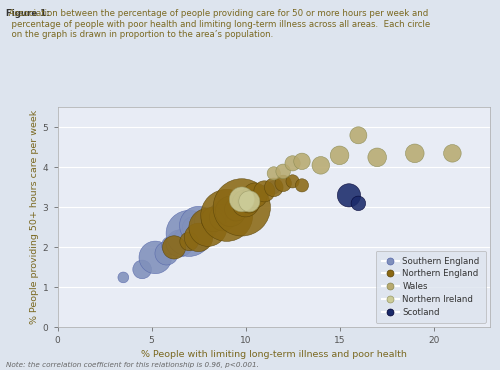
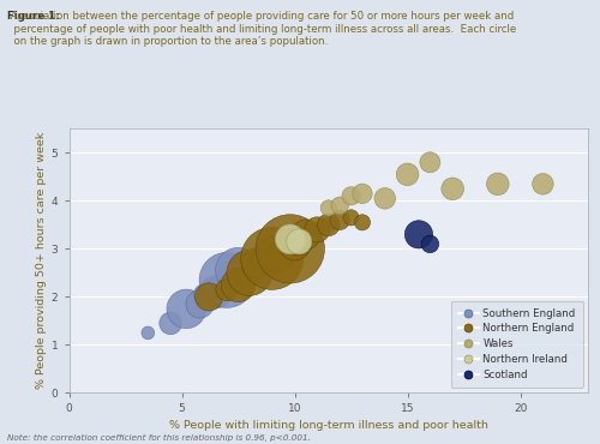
Wales/15: 4.30 -> 4.55
